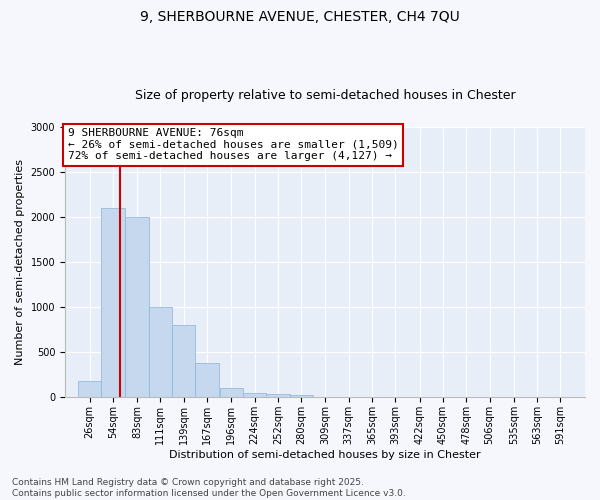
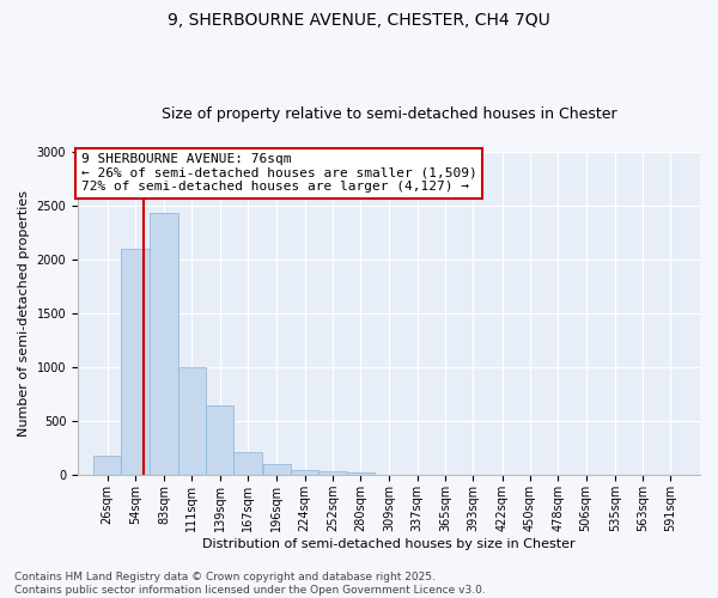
83sqm: 2000 -> 2430
139sqm: 800 -> 650
167sqm: 380 -> 210
